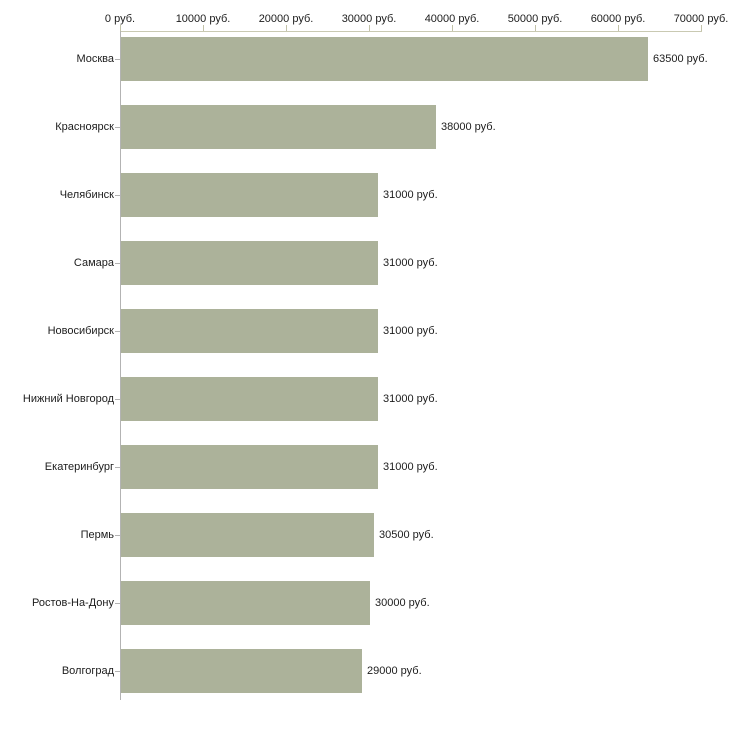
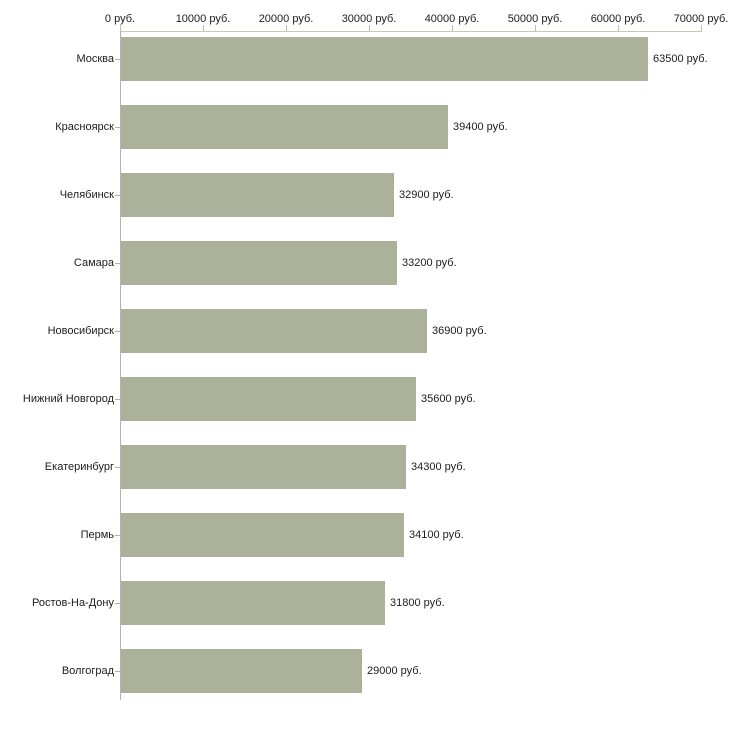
Красноярск: 38000 -> 39400
Челябинск: 31000 -> 32900
Самара: 31000 -> 33200
Новосибирск: 31000 -> 36900
Нижний Новгород: 31000 -> 35600
Екатеринбург: 31000 -> 34300
Пермь: 30500 -> 34100
Ростов-На-Дону: 30000 -> 31800
